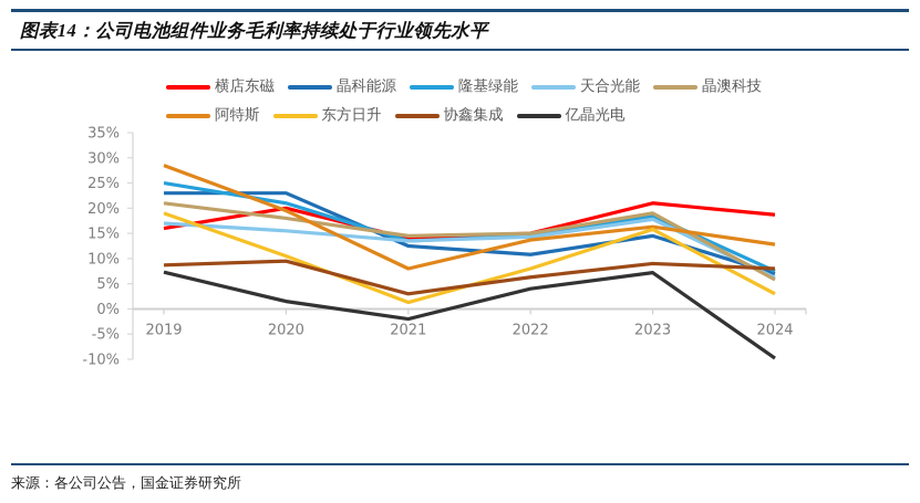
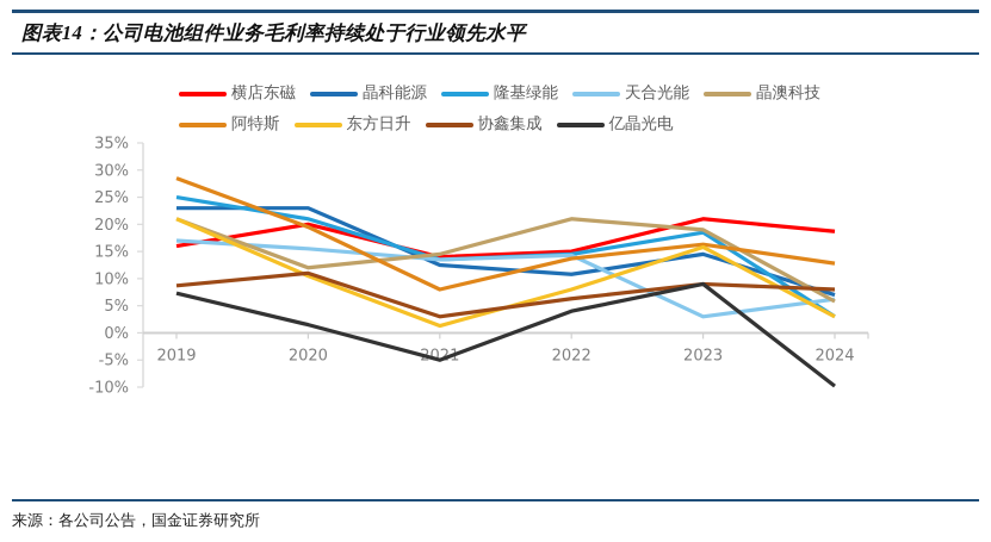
东方日升/2019: 19% -> 21%
晶澳科技/2020: 18% -> 12%
协鑫集成/2020: 10% -> 11%
亿晶光电/2021: -2% -> -5%
晶澳科技/2022: 15% -> 21%
天合光能/2023: 18% -> 3%
亿晶光电/2023: 7% -> 9%
隆基绿能/2024: 8% -> 3%
